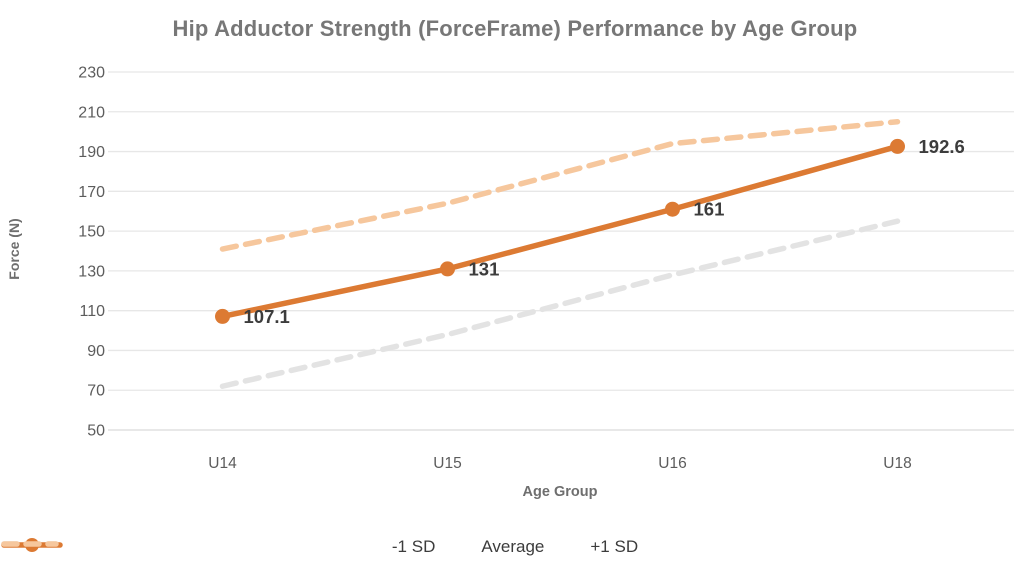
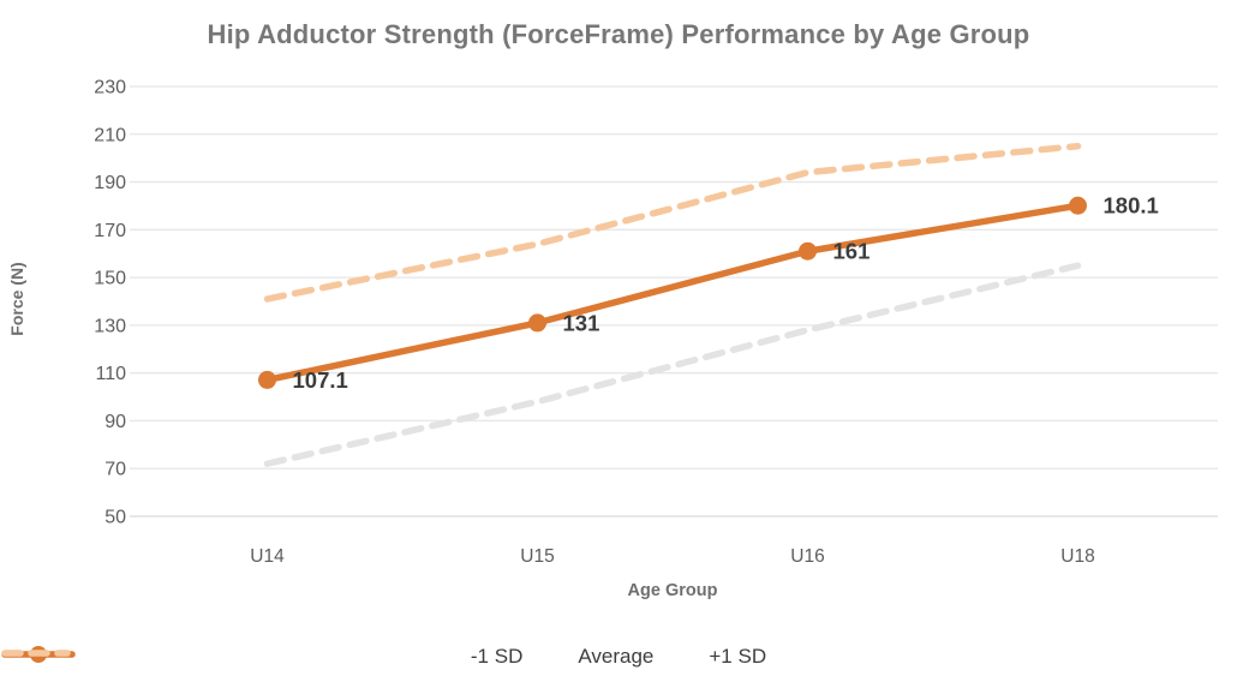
Average/U18: 192.6 -> 180.1
